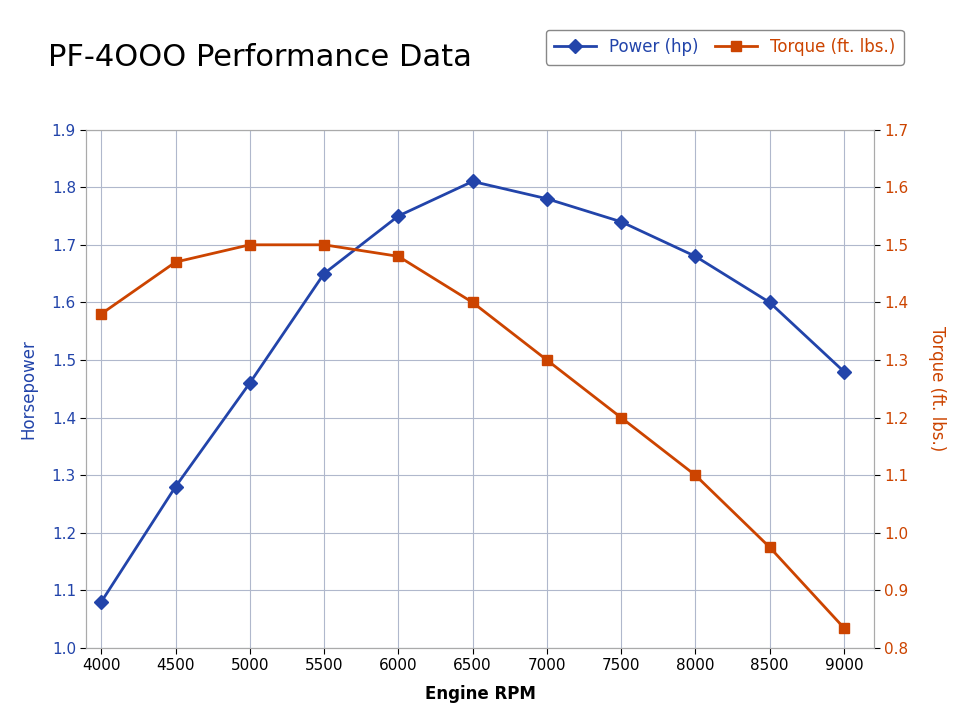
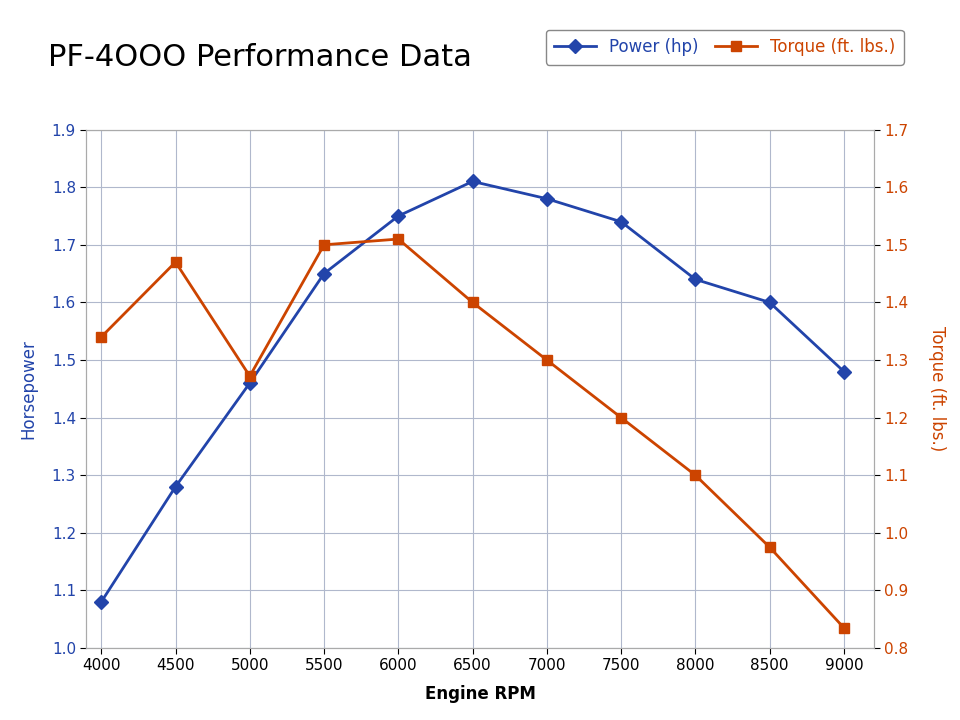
Torque (ft. lbs.)/4000: 1.380 -> 1.340
Torque (ft. lbs.)/5000: 1.500 -> 1.272
Torque (ft. lbs.)/6000: 1.480 -> 1.510
Power (hp)/8000: 1.68 -> 1.64
